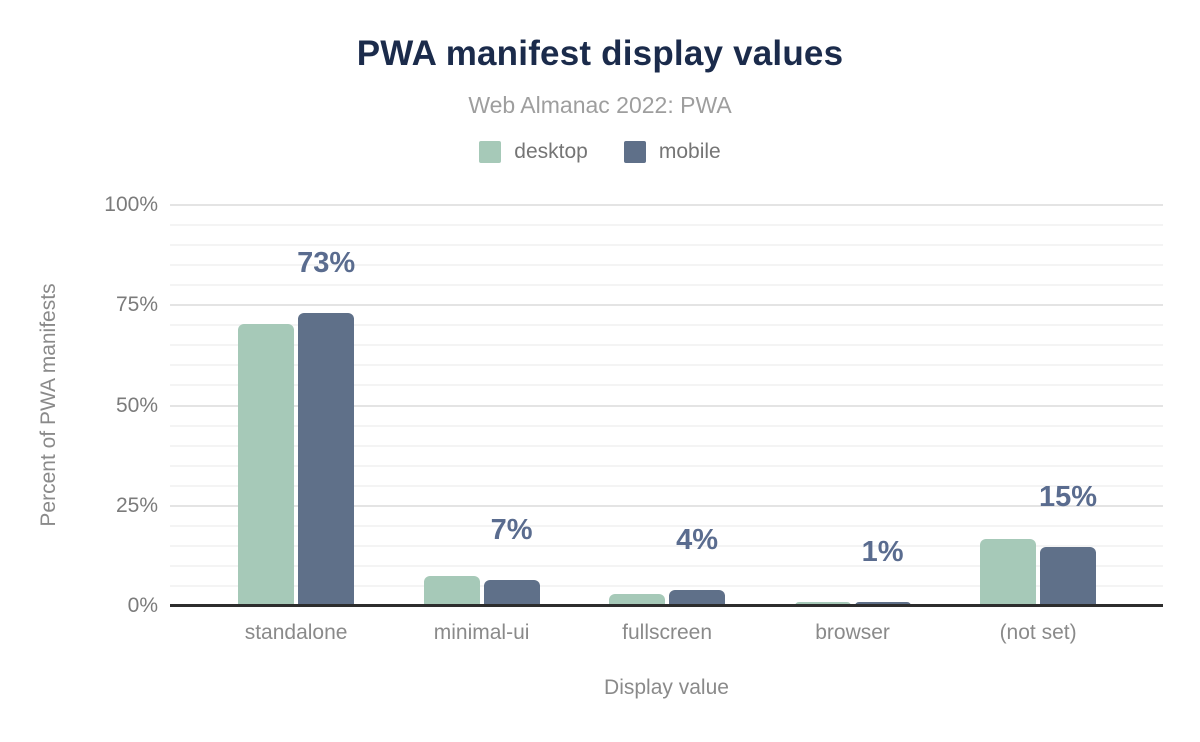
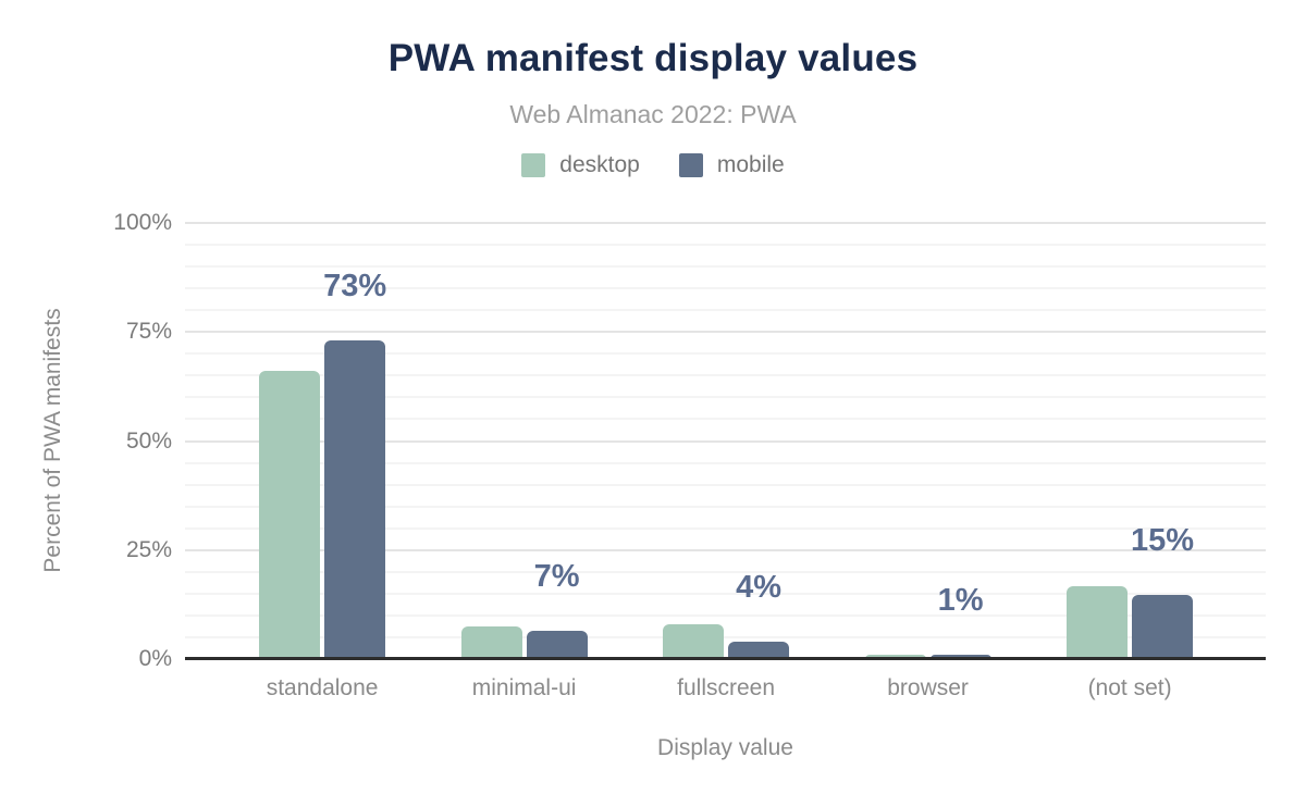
desktop/standalone: 70% -> 66%
desktop/fullscreen: 3% -> 8%
